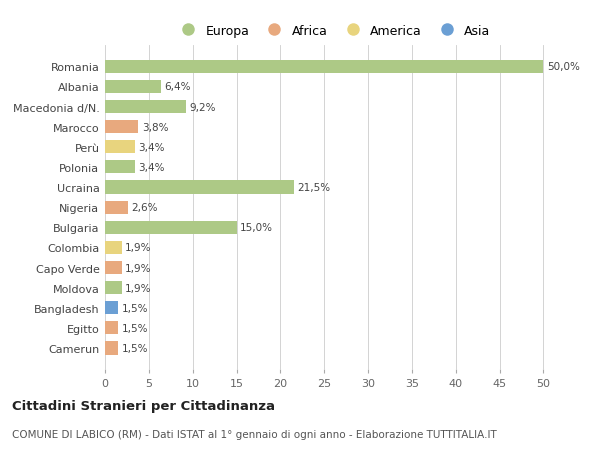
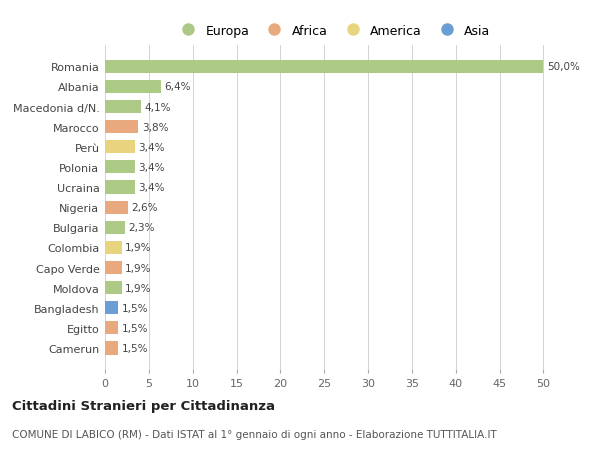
Macedonia d/N.: 9,2% -> 4,1%
Ucraina: 21,5% -> 3,4%
Bulgaria: 15,0% -> 2,3%
